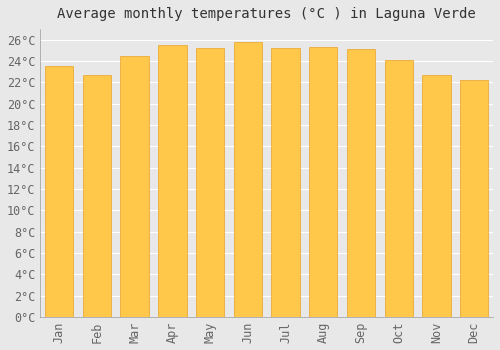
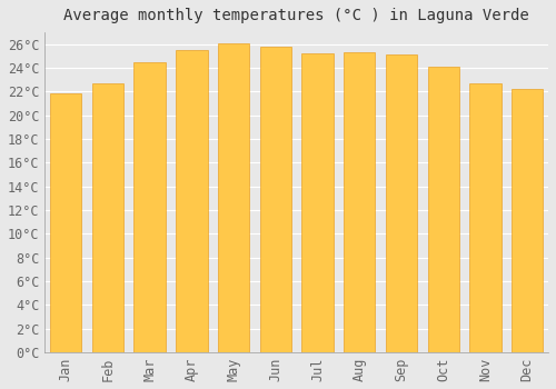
Jan: 23.5°C -> 21.8°C
May: 25.2°C -> 26.1°C
